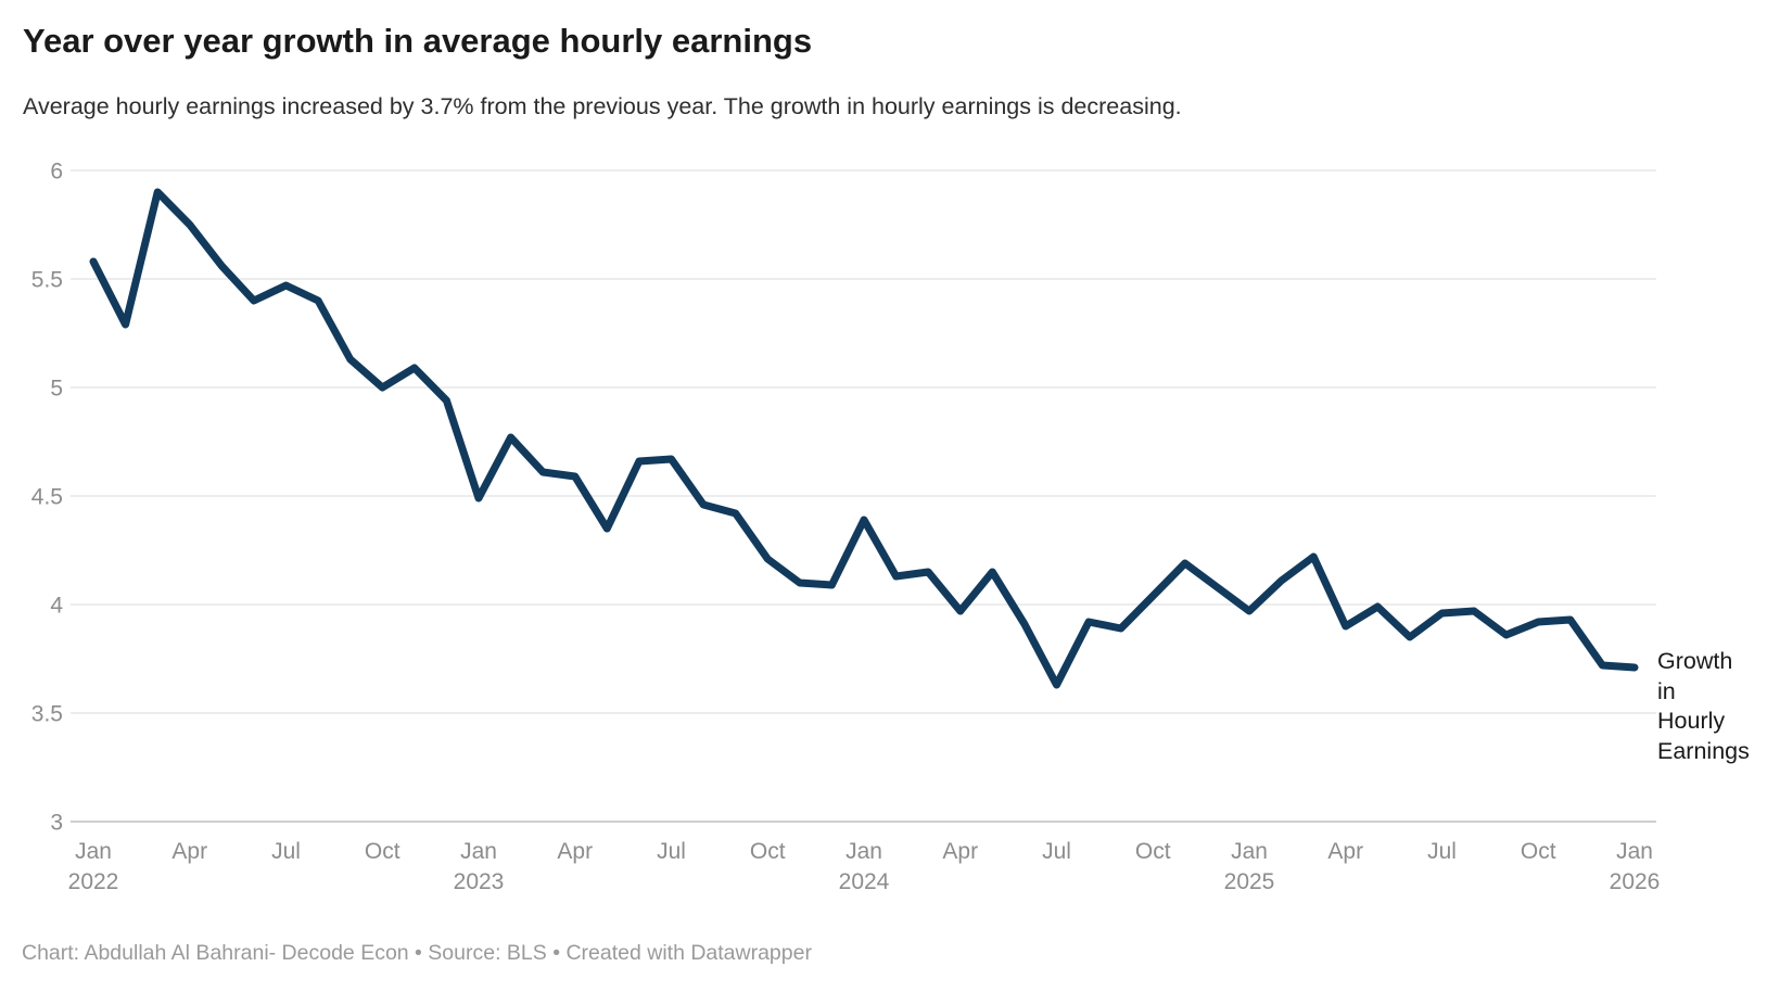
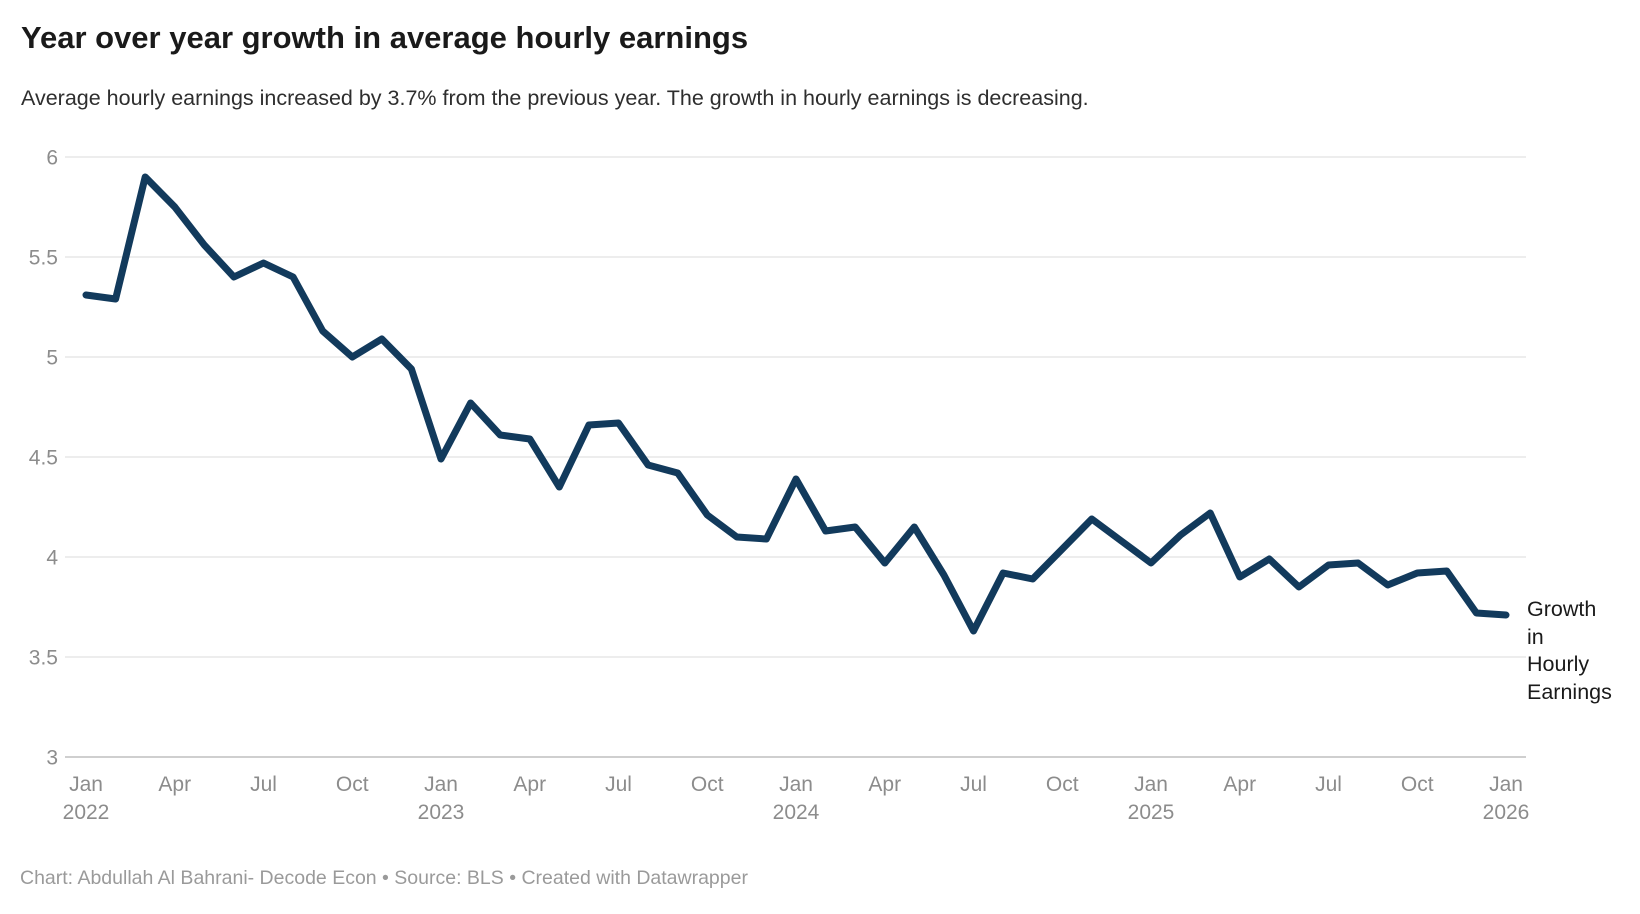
Jan 2022: 5.58 -> 5.31
